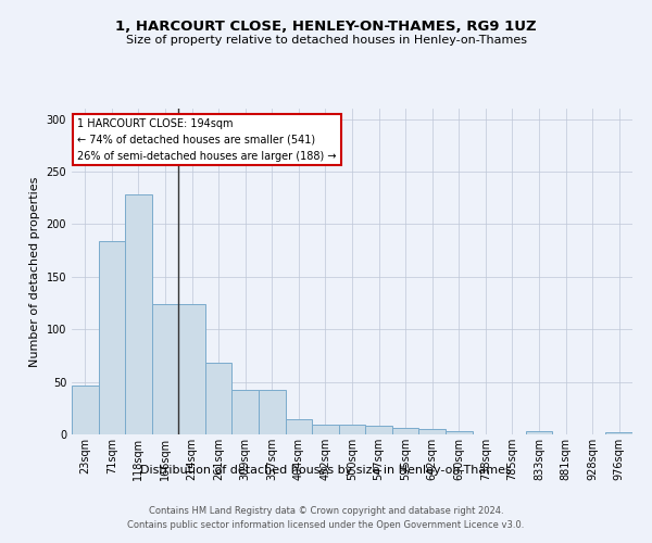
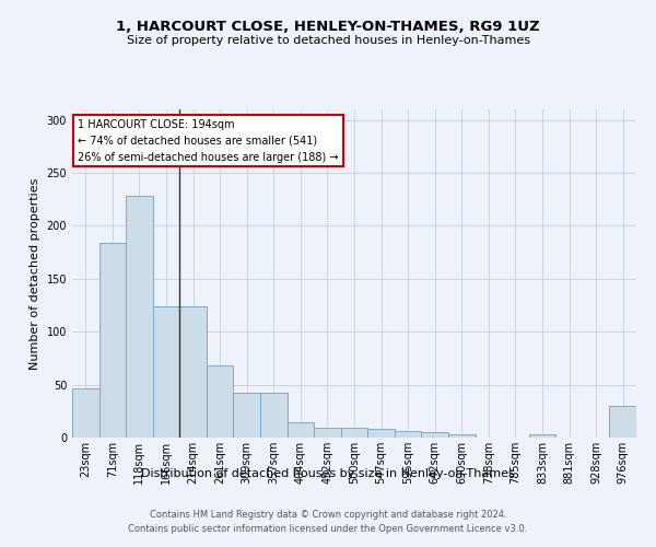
976sqm: 2 -> 30
